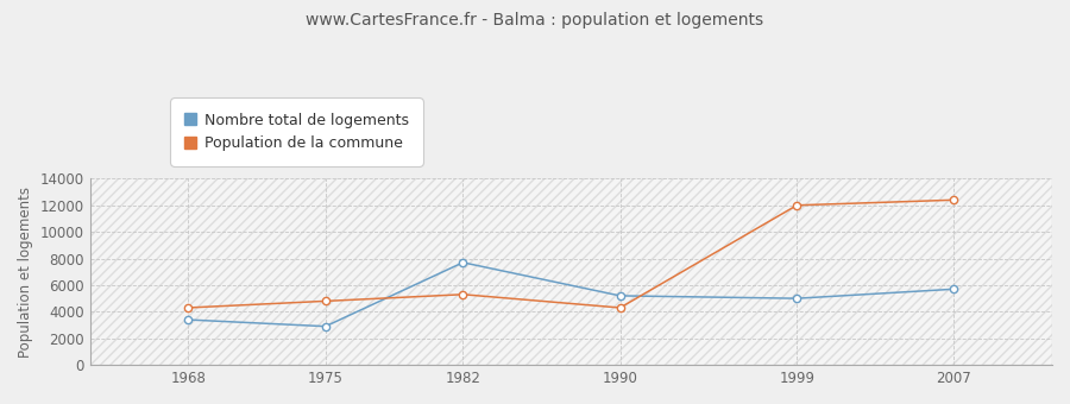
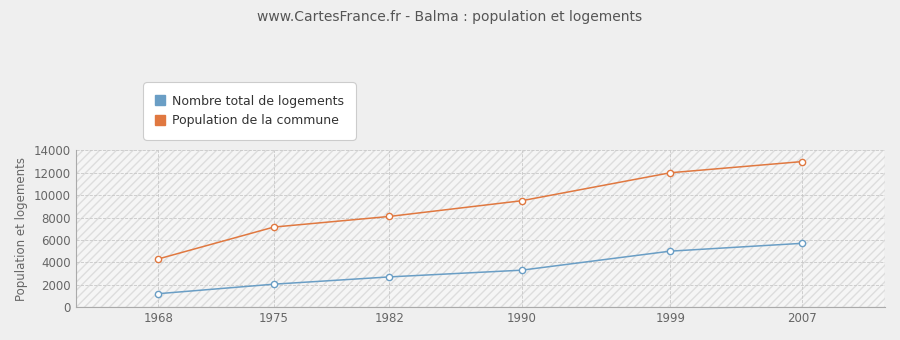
Nombre total de logements/1968: 3400 -> 1200
Nombre total de logements/1975: 2900 -> 2000
Population de la commune/1975: 4800 -> 7200
Nombre total de logements/1982: 7700 -> 2700
Population de la commune/1982: 5300 -> 8100
Nombre total de logements/1990: 5200 -> 3300
Population de la commune/1990: 4300 -> 9500
Population de la commune/2007: 12400 -> 13000
